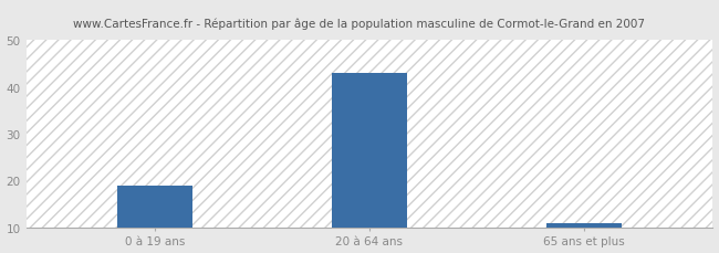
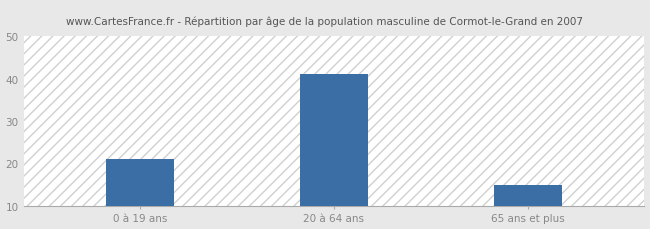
0 à 19 ans: 19 -> 21
20 à 64 ans: 43 -> 41
65 ans et plus: 11 -> 15
